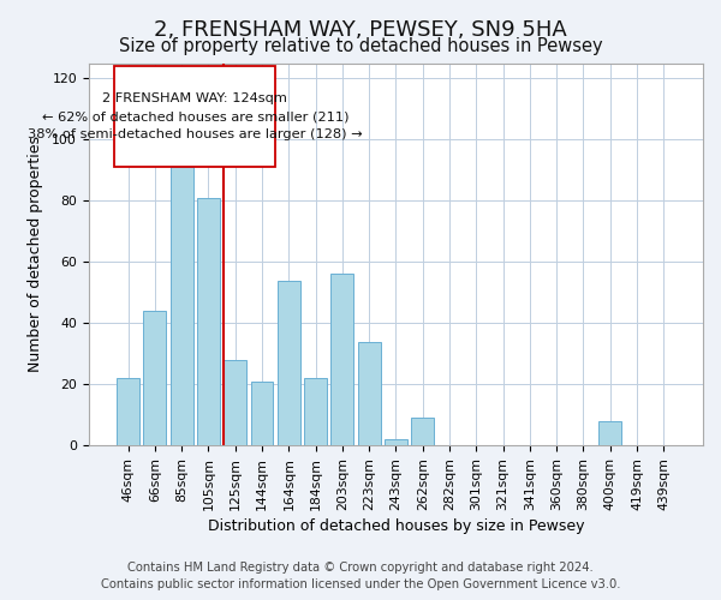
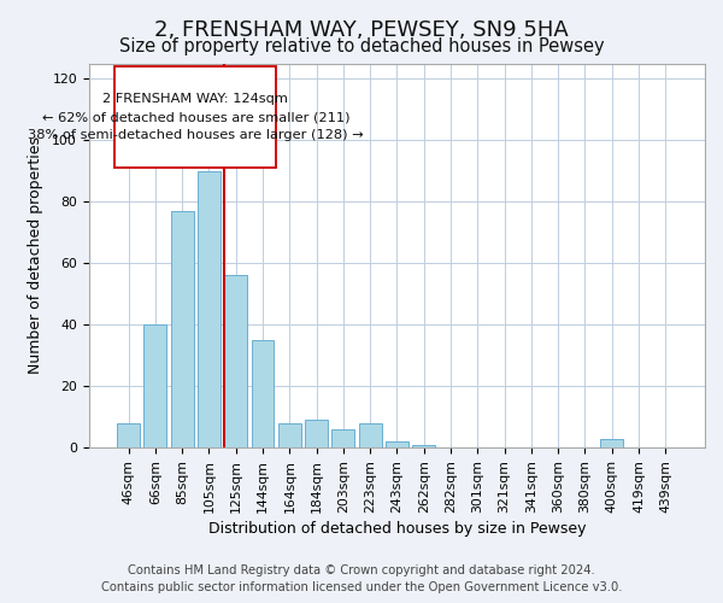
46sqm: 22 -> 8
66sqm: 44 -> 40
85sqm: 91 -> 77
105sqm: 81 -> 90
125sqm: 28 -> 56
144sqm: 21 -> 35
164sqm: 54 -> 8
184sqm: 22 -> 9
203sqm: 56 -> 6
223sqm: 34 -> 8
262sqm: 9 -> 1
400sqm: 8 -> 3
